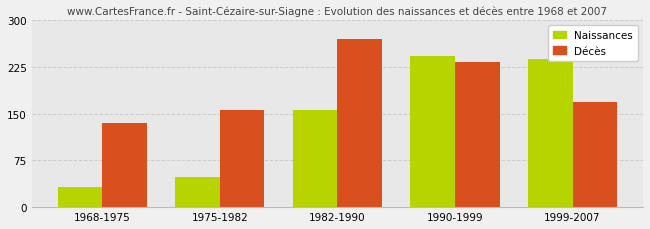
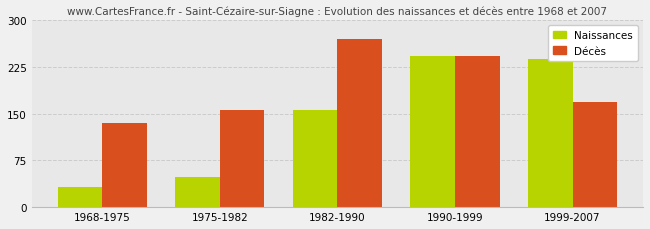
Décès/1990-1999: 232 -> 242
